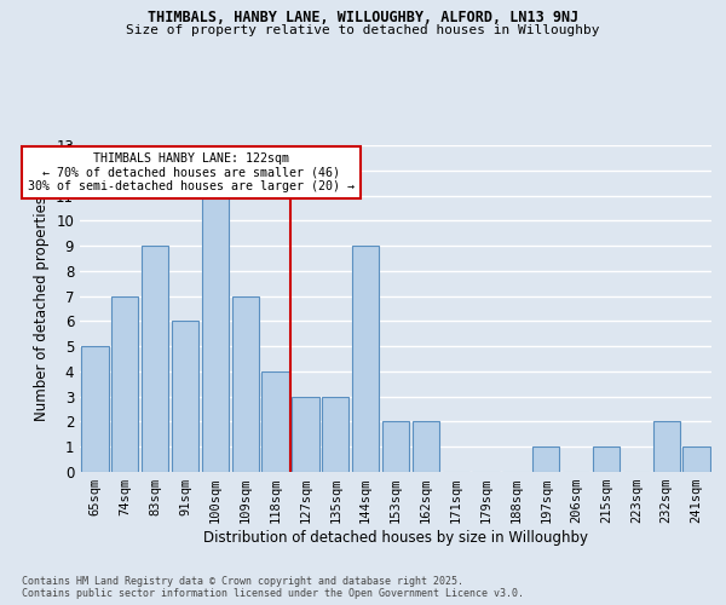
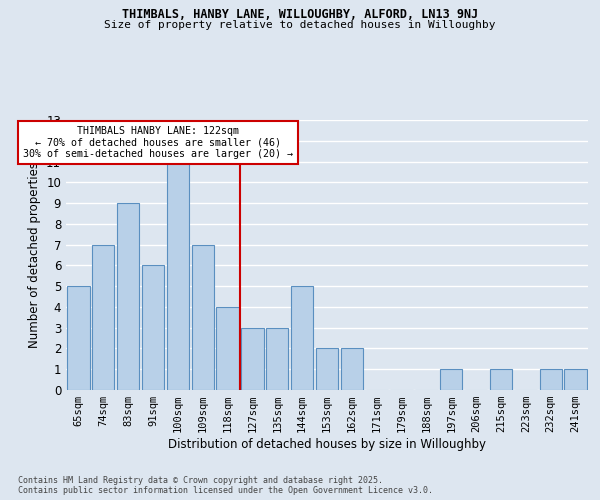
144sqm: 9 -> 5
232sqm: 2 -> 1
